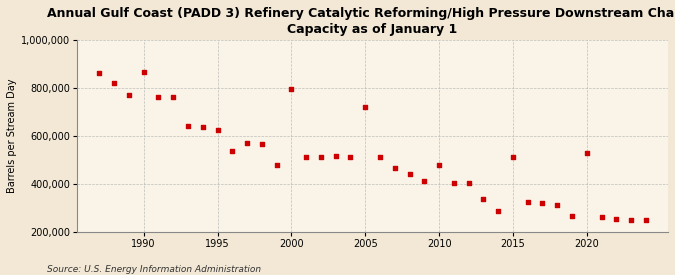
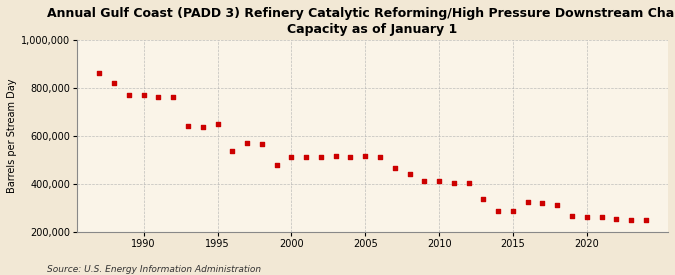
1990: 865,000 -> 770,000
1995: 625,000 -> 650,000
2000: 795,000 -> 510,000
2005: 720,000 -> 515,000
2010: 480,000 -> 410,000
2015: 510,000 -> 285,000
2020: 530,000 -> 260,000
